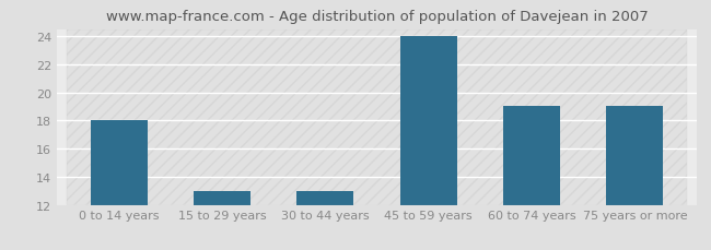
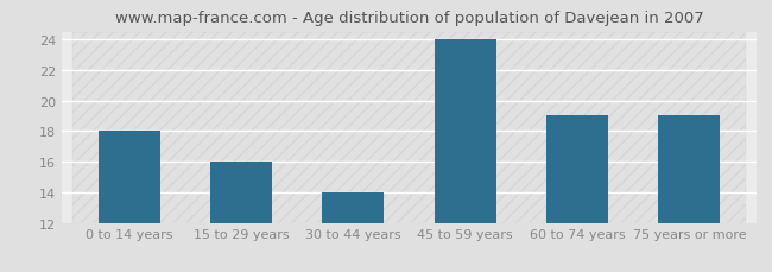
15 to 29 years: 13 -> 16
30 to 44 years: 13 -> 14
